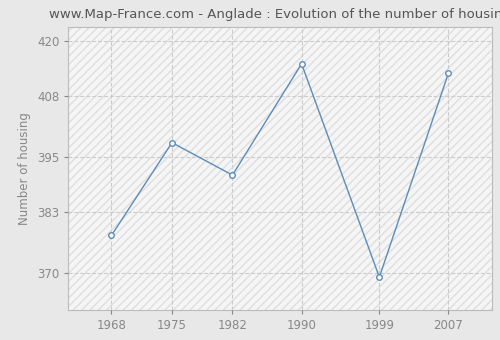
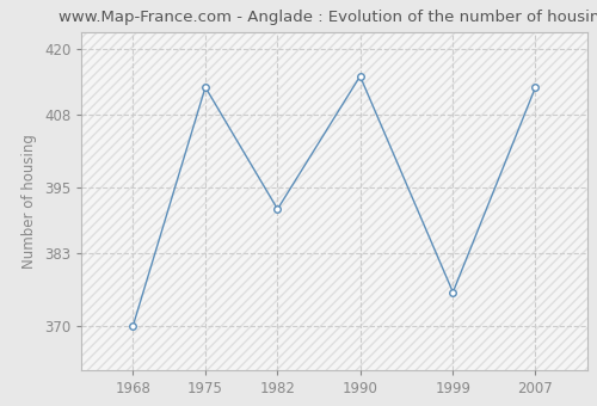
1968: 378 -> 370
1975: 398 -> 413
1999: 369 -> 376
